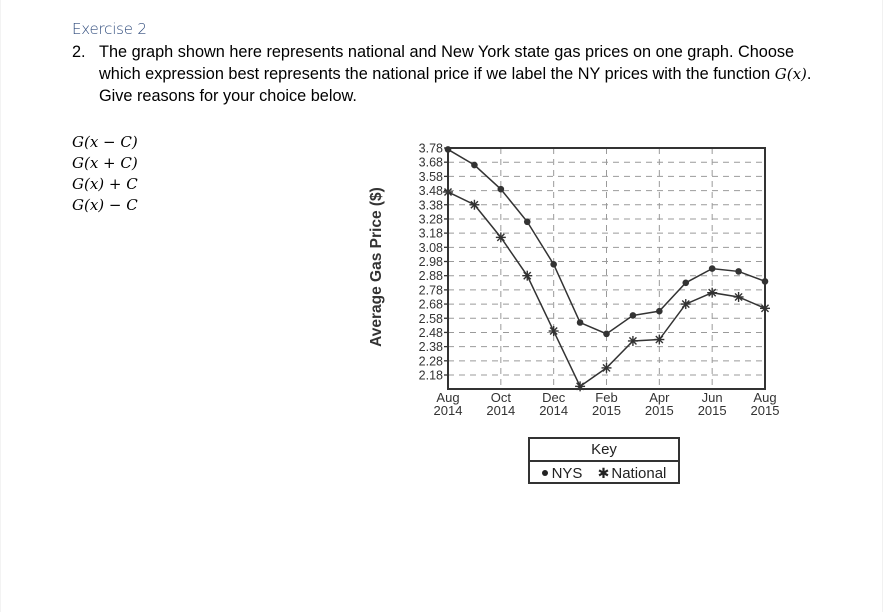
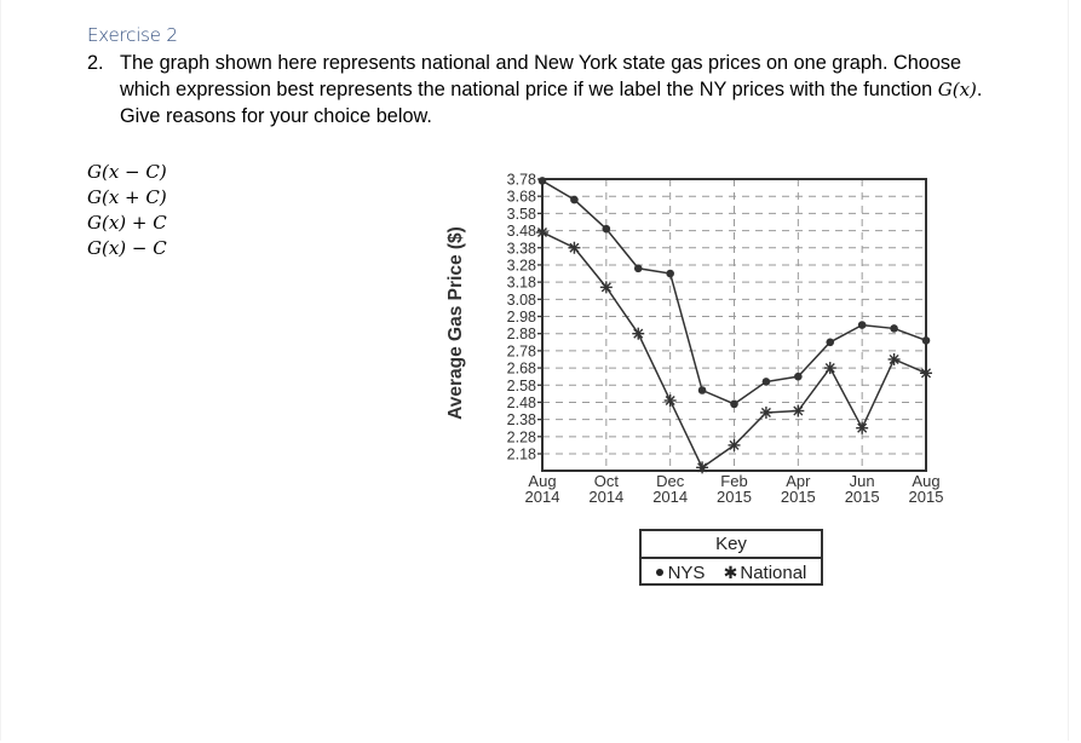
NYS/Dec 2014: 2.96 -> 3.23
National/Jun 2015: 2.76 -> 2.33
